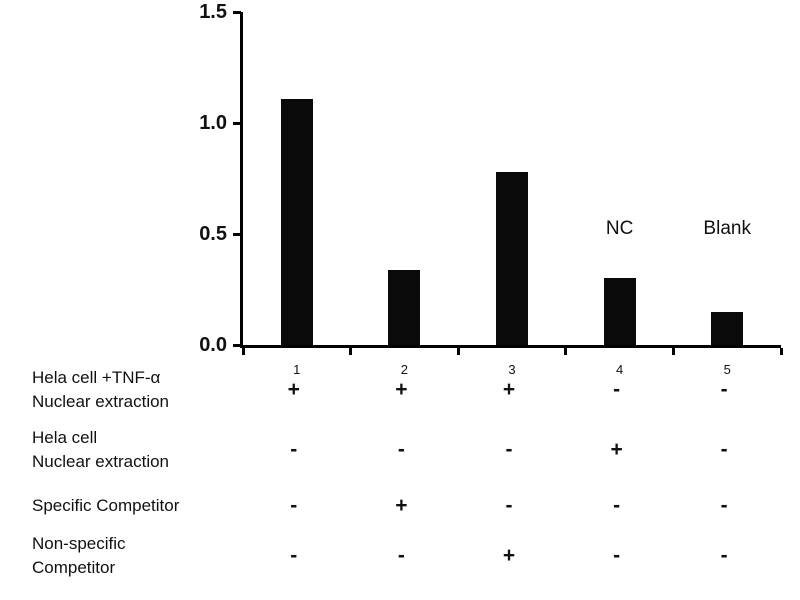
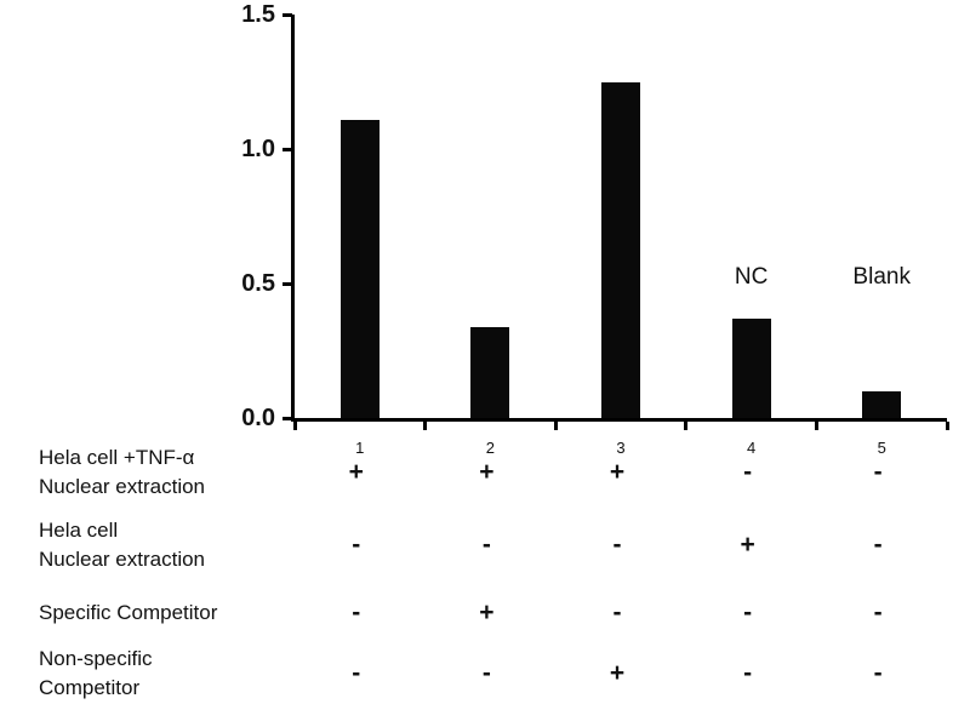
3: 0.78 -> 1.25
4: 0.30 -> 0.37
5: 0.15 -> 0.10
